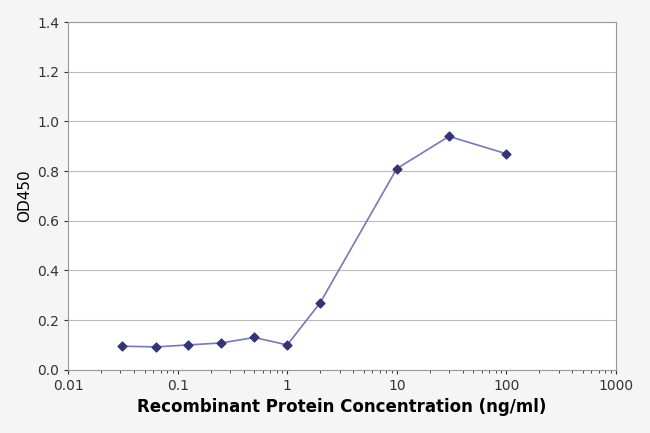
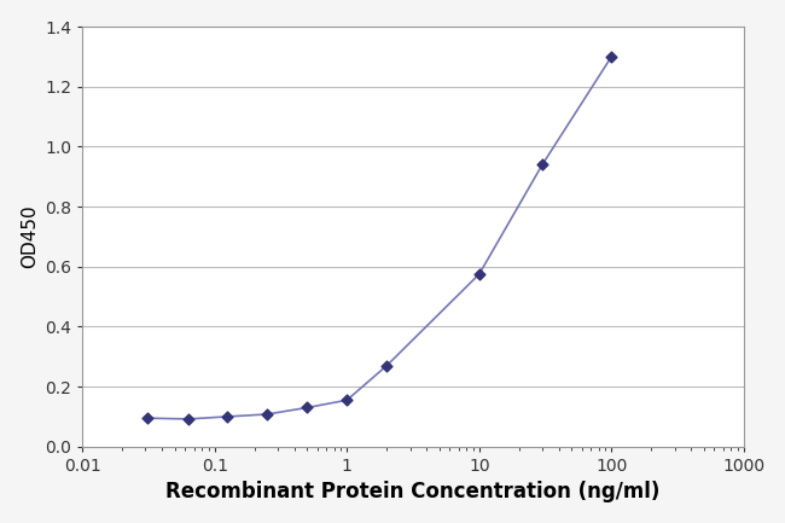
1: 0.100 -> 0.155
10: 0.810 -> 0.575
100: 0.870 -> 1.300
